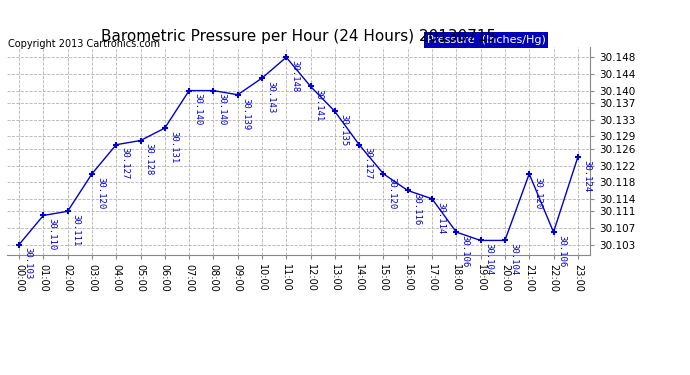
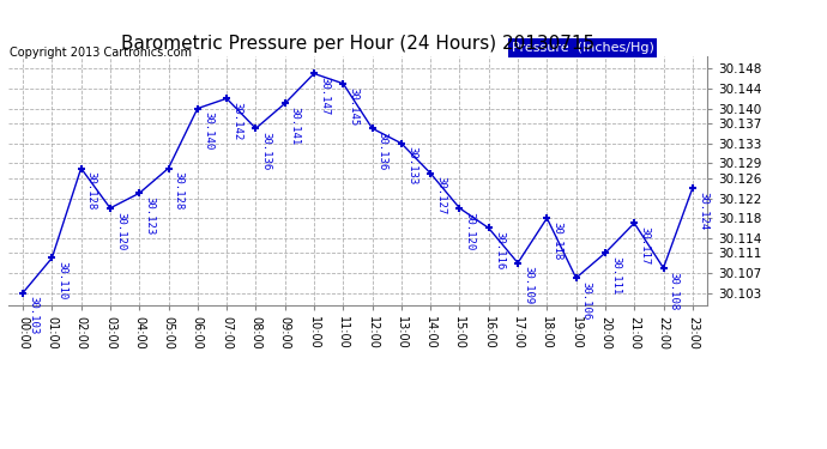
02:00: 30.111 -> 30.128
04:00: 30.127 -> 30.123
06:00: 30.131 -> 30.140
07:00: 30.140 -> 30.142
08:00: 30.140 -> 30.136
09:00: 30.139 -> 30.141
10:00: 30.143 -> 30.147
11:00: 30.148 -> 30.145
12:00: 30.141 -> 30.136
13:00: 30.135 -> 30.133
17:00: 30.114 -> 30.109
18:00: 30.106 -> 30.118
19:00: 30.104 -> 30.106
20:00: 30.104 -> 30.111
21:00: 30.120 -> 30.117
22:00: 30.106 -> 30.108
